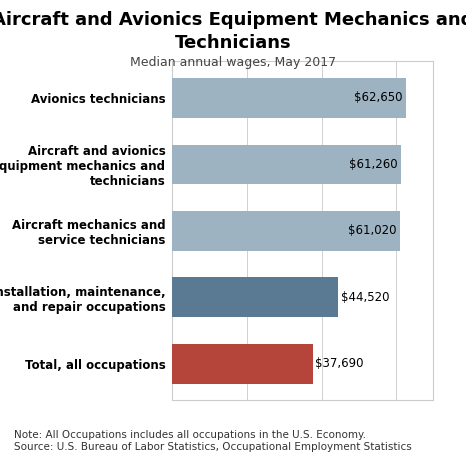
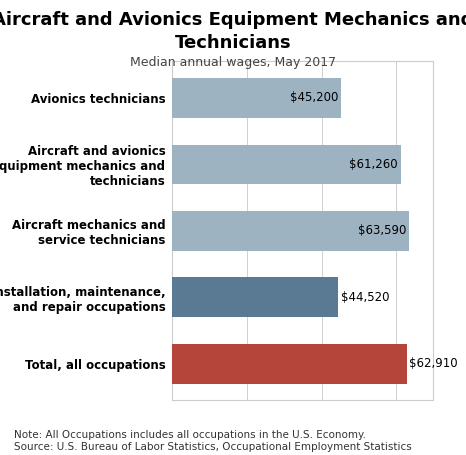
Avionics technicians: $62,650 -> $45,200
Aircraft mechanics and service technicians: $61,020 -> $63,590
Total, all occupations: $37,690 -> $62,910
